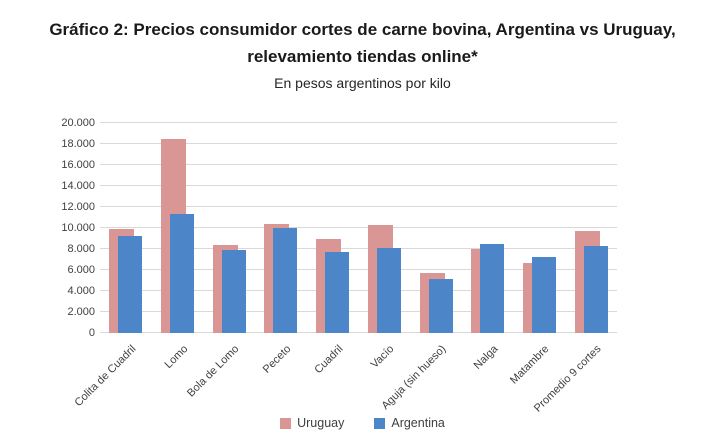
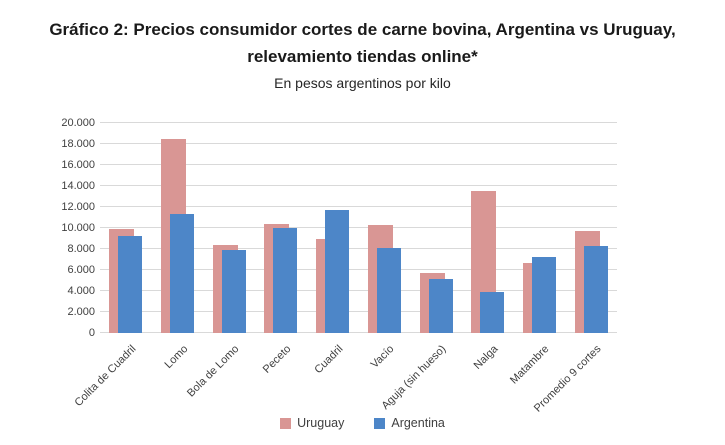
Argentina/Cuadril: 7700 -> 11700
Uruguay/Nalga: 8000 -> 13500
Argentina/Nalga: 8500 -> 3900
